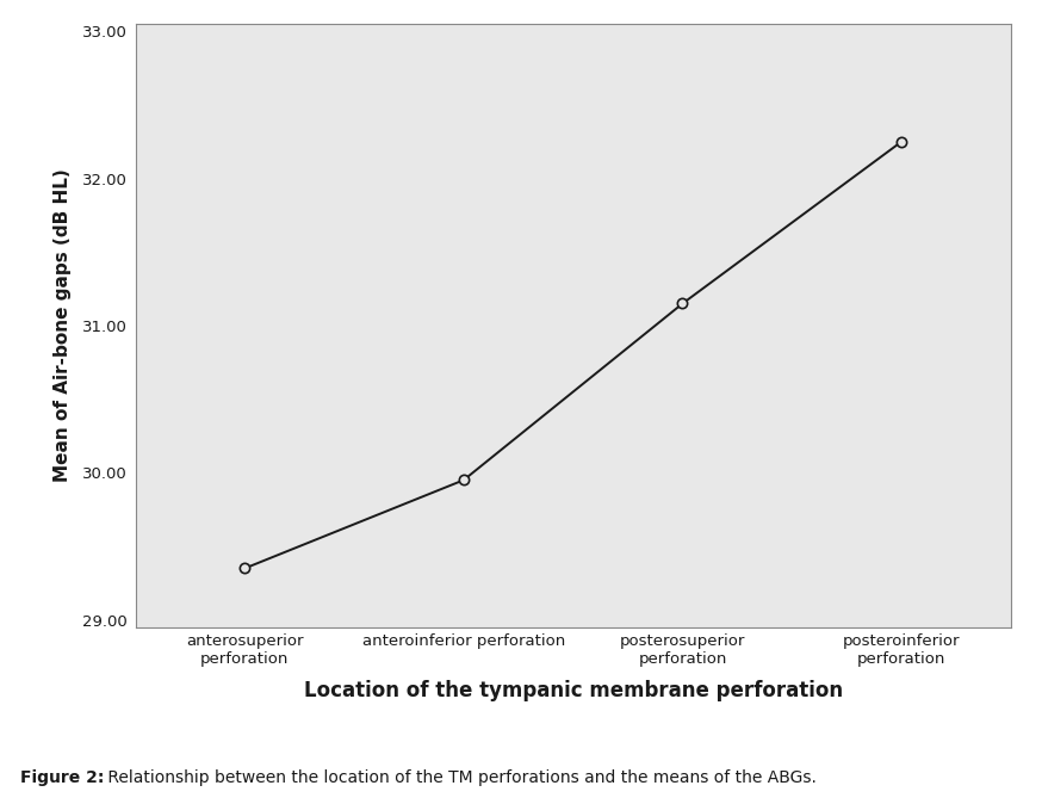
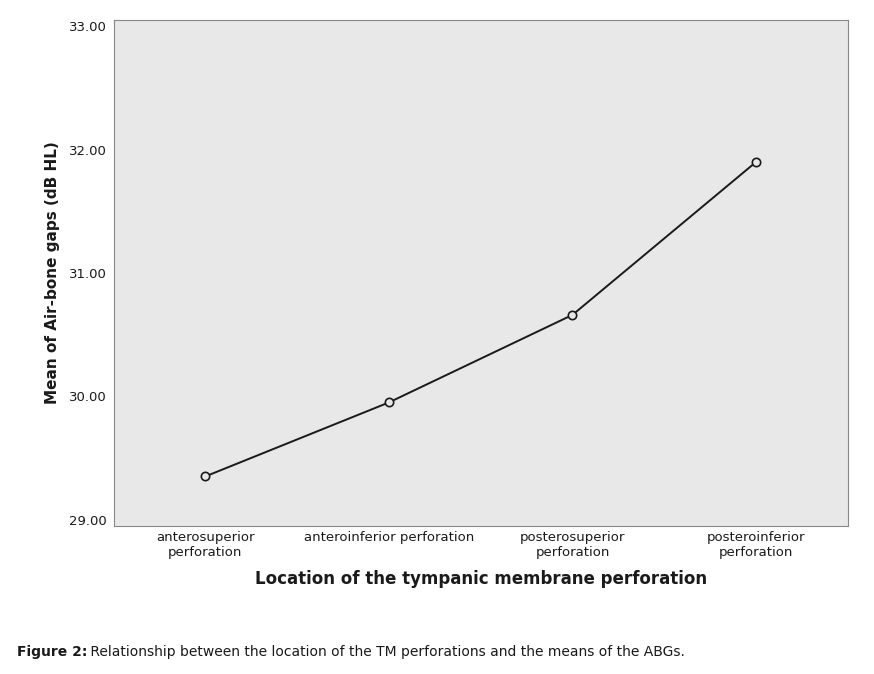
posterosuperior perforation: 31.15 -> 30.66
posteroinferior perforation: 32.25 -> 31.90
